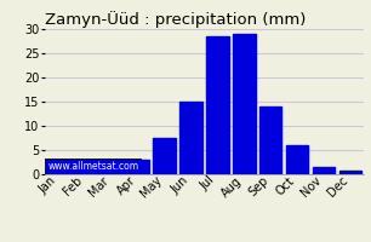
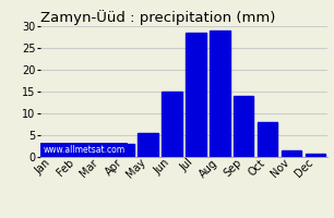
May: 7.5 -> 5.5
Oct: 6.0 -> 8.0
